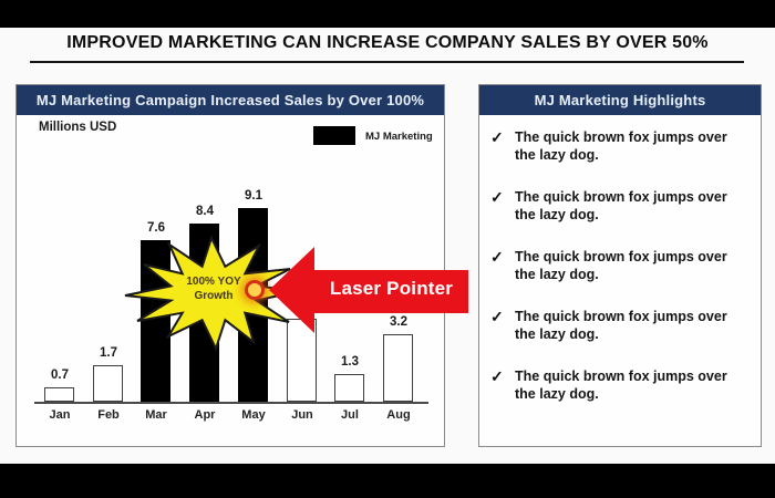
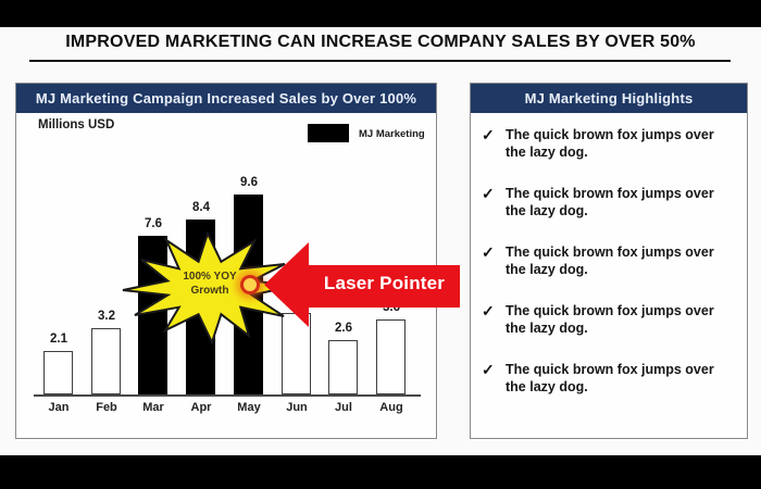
Jan: 0.7 -> 2.1
Feb: 1.7 -> 3.2
May: 9.1 -> 9.6
Jul: 1.3 -> 2.6
Aug: 3.2 -> 3.6
